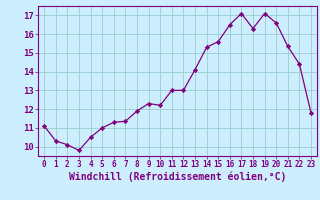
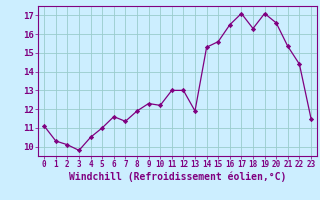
6: 11.3 -> 11.6
13: 14.1 -> 11.9
23: 11.8 -> 11.5
